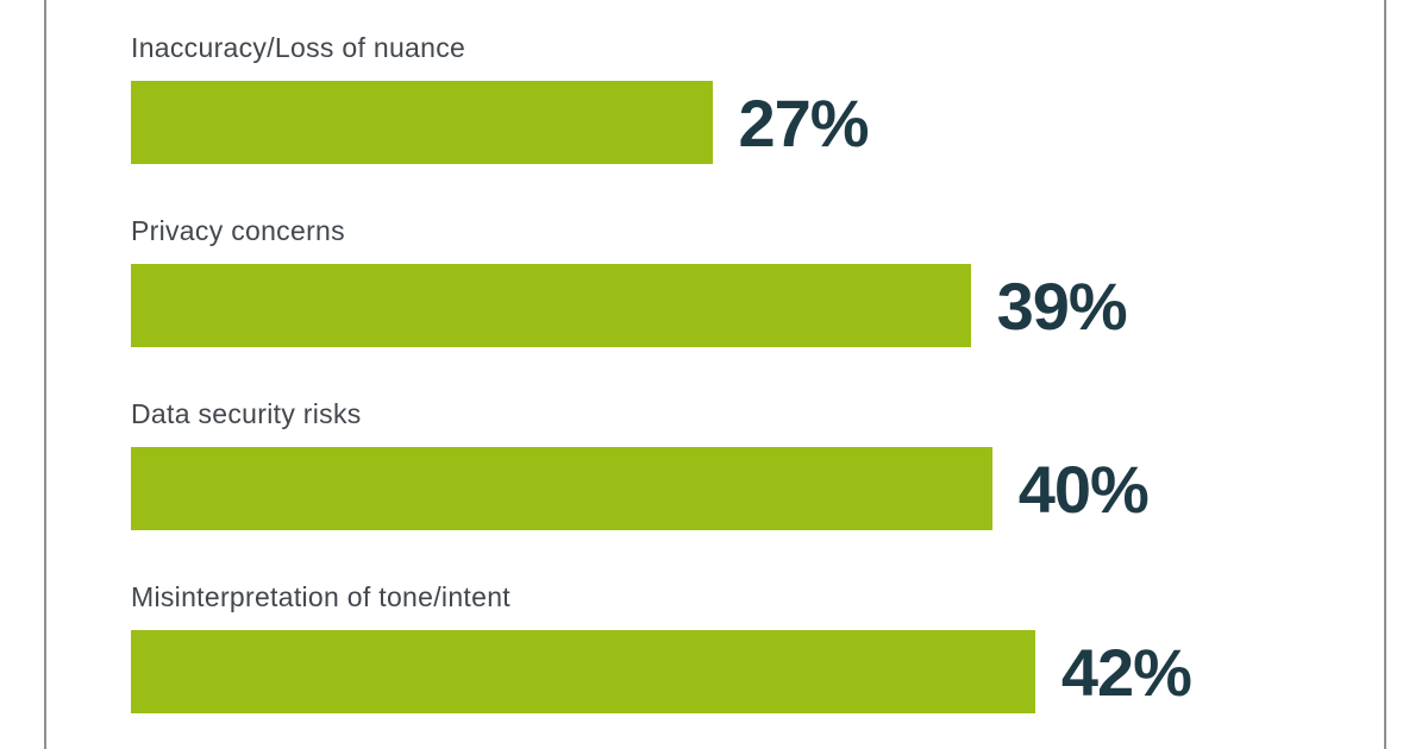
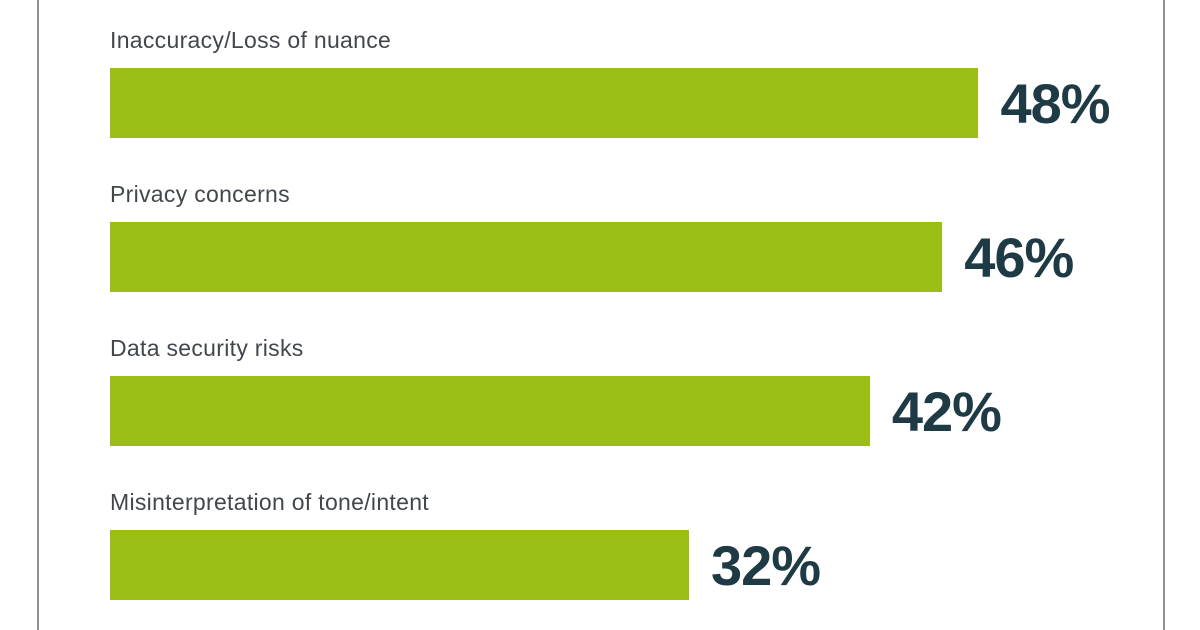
Inaccuracy/Loss of nuance: 27% -> 48%
Privacy concerns: 39% -> 46%
Data security risks: 40% -> 42%
Misinterpretation of tone/intent: 42% -> 32%
